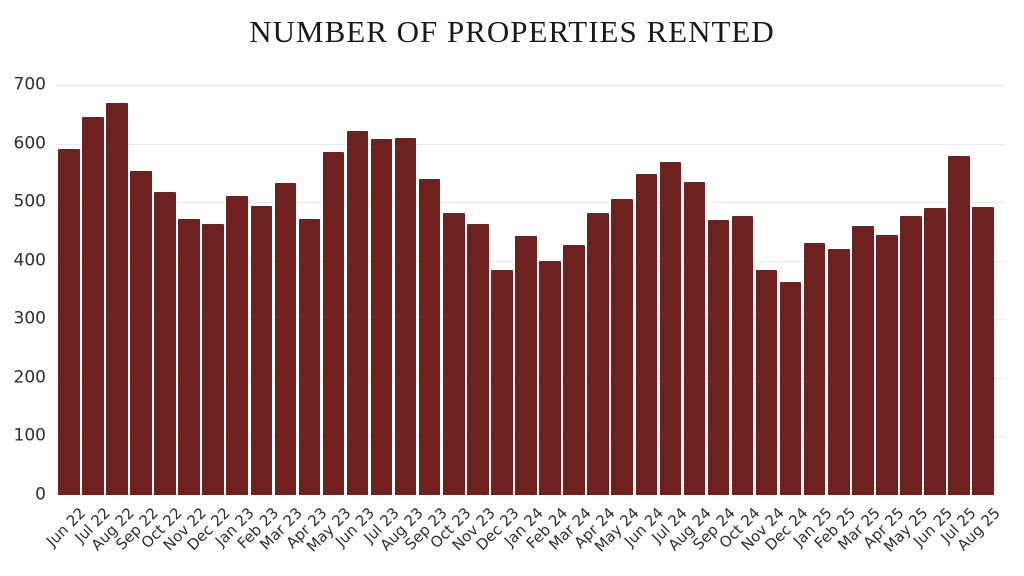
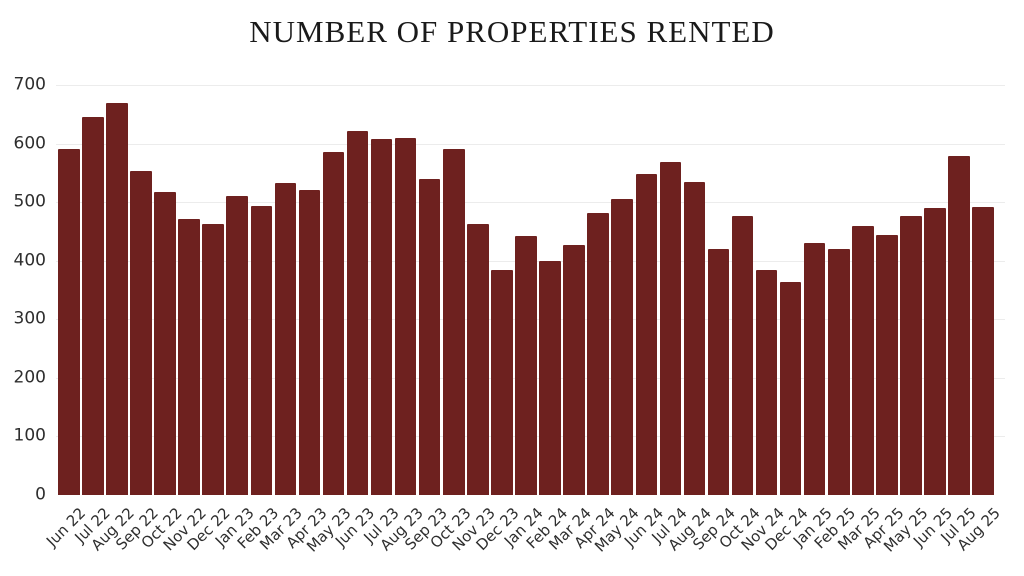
Apr 23: 470 -> 520
Oct 23: 480 -> 590
Sep 24: 470 -> 420
